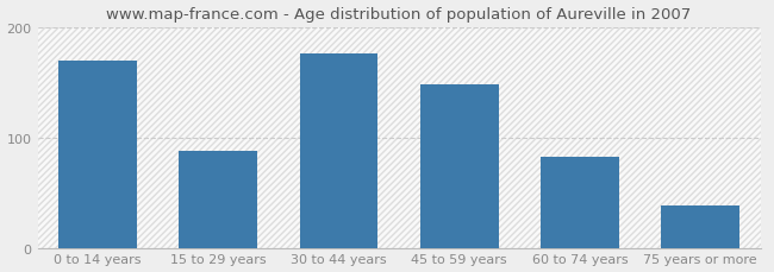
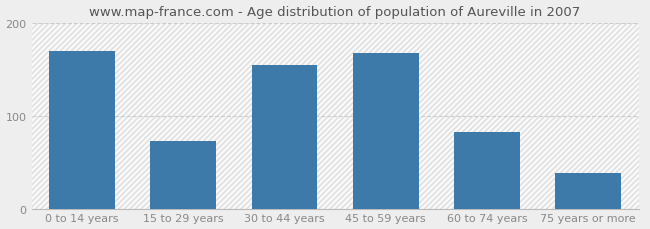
15 to 29 years: 88 -> 73
30 to 44 years: 176 -> 155
45 to 59 years: 148 -> 168
